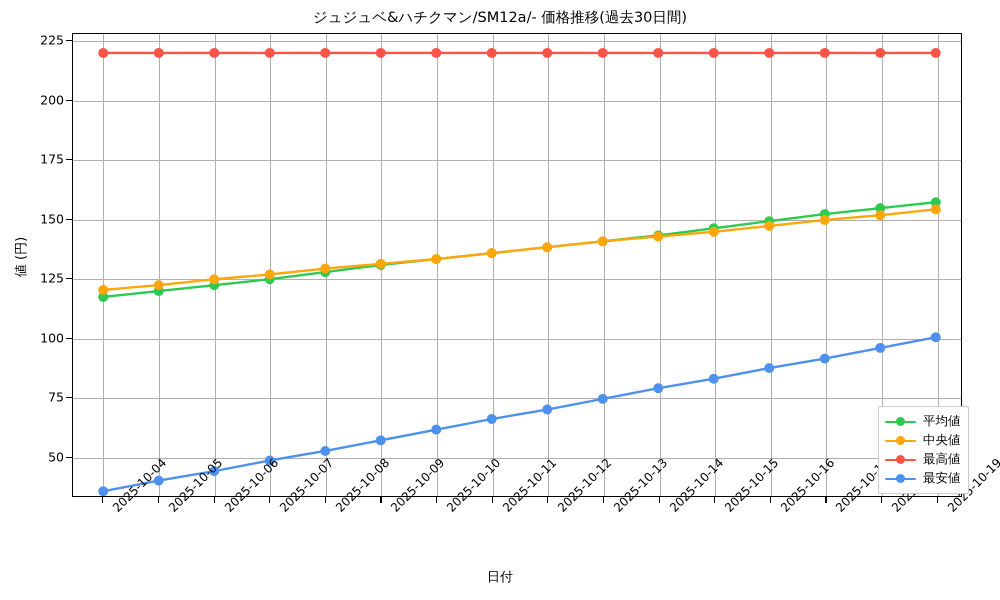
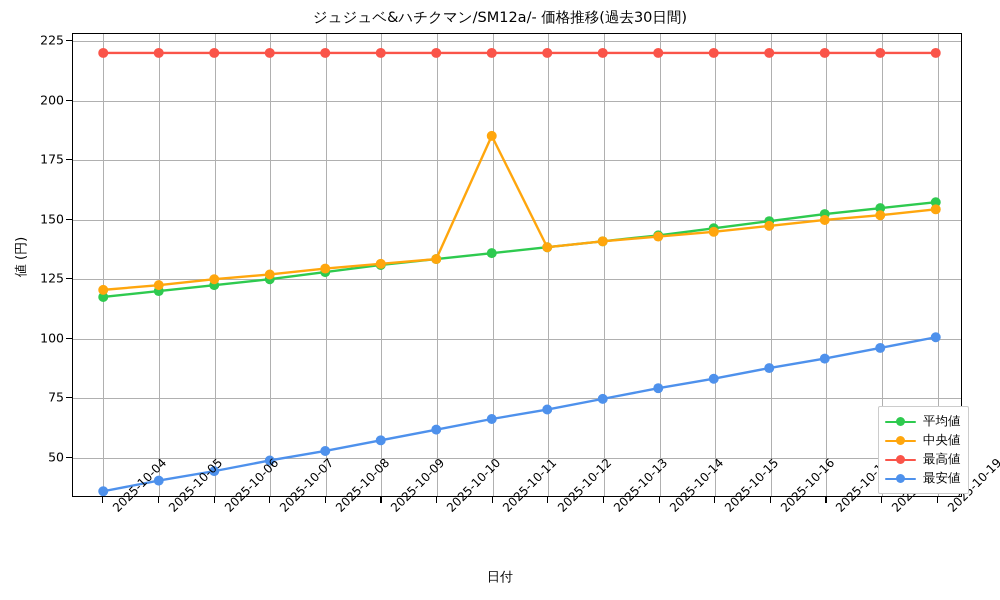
中央値/2025-10-11: 136 -> 185
